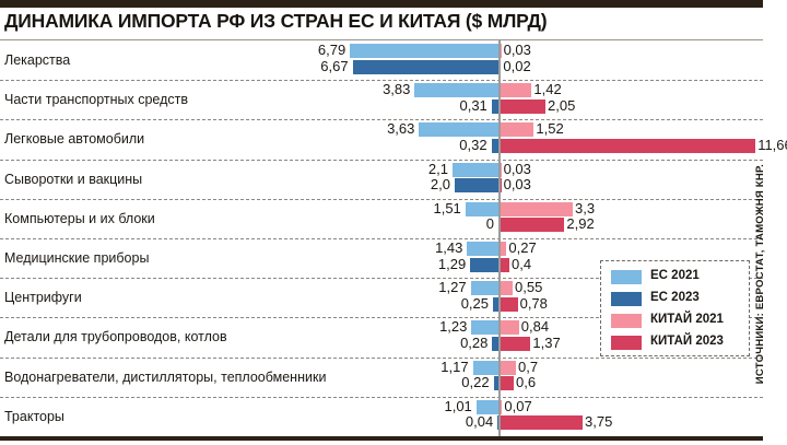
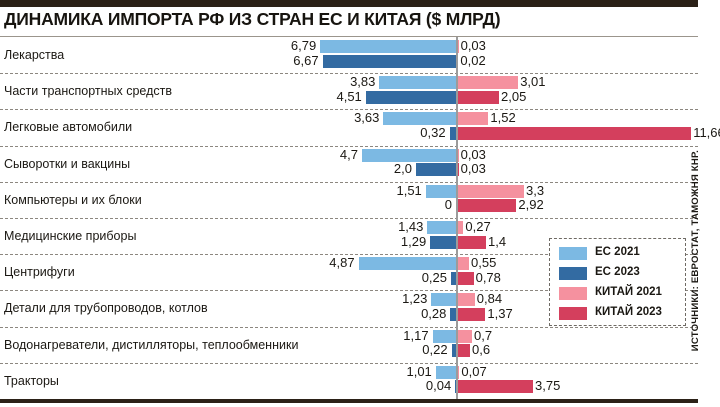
ЕС 2023/Части транспортных средств: 0,31 -> 4,51
КИТАЙ 2021/Части транспортных средств: 1,42 -> 3,01
ЕС 2021/Сыворотки и вакцины: 2,1 -> 4,7
КИТАЙ 2023/Медицинские приборы: 0,4 -> 1,4
ЕС 2021/Центрифуги: 1,27 -> 4,87
